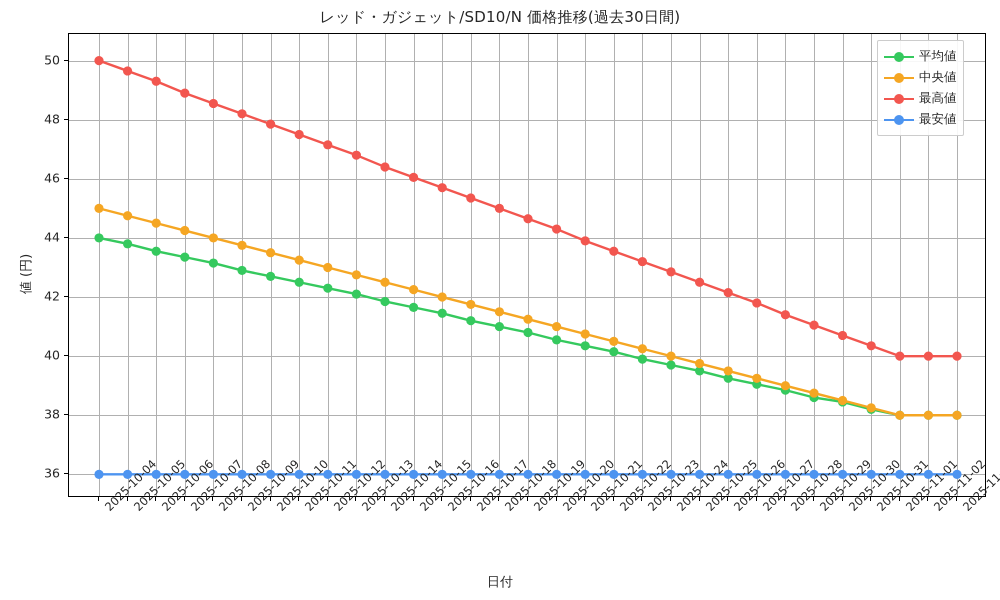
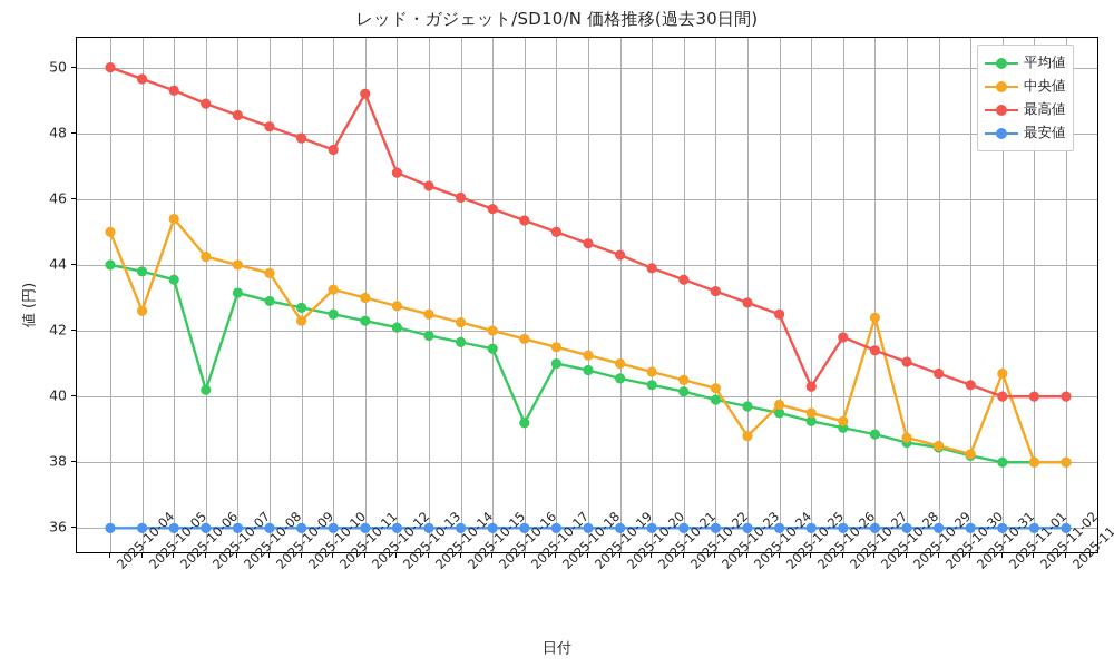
中央値/2025-10-05: 44.8 -> 42.6
中央値/2025-10-06: 44.5 -> 45.4
平均値/2025-10-07: 43.4 -> 40.2
中央値/2025-10-10: 43.5 -> 42.3
最高値/2025-10-12: 47.1 -> 49.2
平均値/2025-10-17: 41.2 -> 39.2
中央値/2025-10-24: 40.0 -> 38.8
最高値/2025-10-26: 42.1 -> 40.3
中央値/2025-10-28: 39.0 -> 42.4
中央値/2025-11-01: 38.0 -> 40.7
